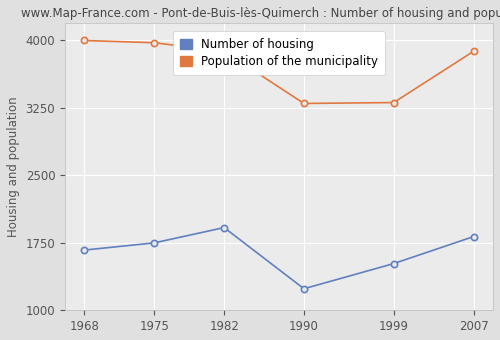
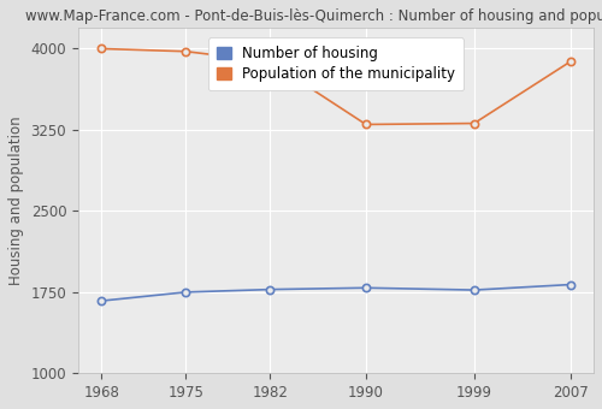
Number of housing/1982: 1920 -> 1780
Number of housing/1990: 1240 -> 1790
Number of housing/1999: 1520 -> 1770
